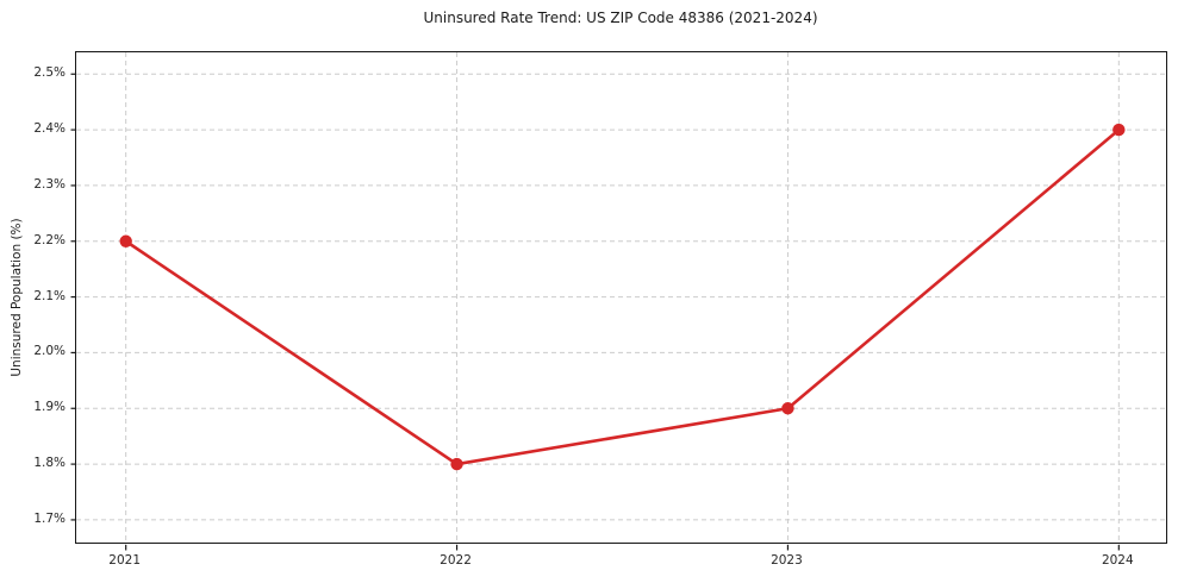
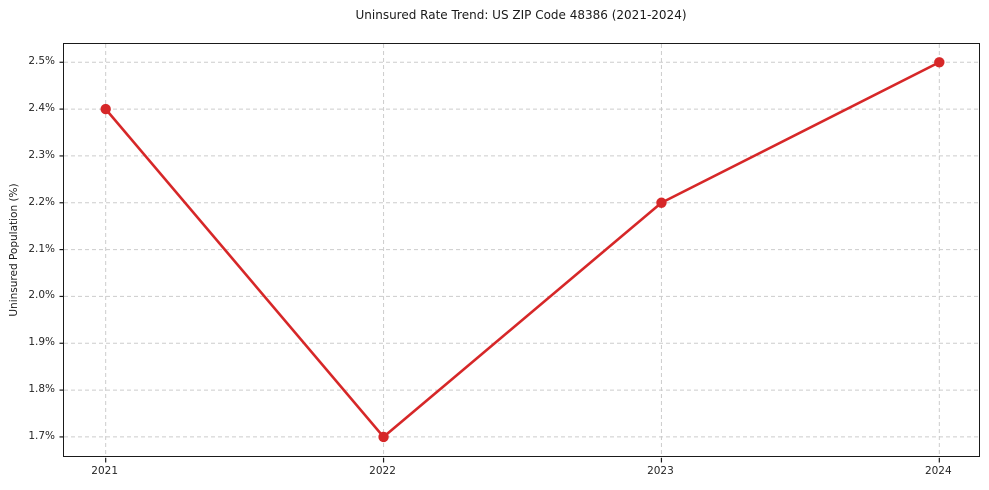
2021: 2.2% -> 2.4%
2022: 1.8% -> 1.7%
2023: 1.9% -> 2.2%
2024: 2.4% -> 2.5%
